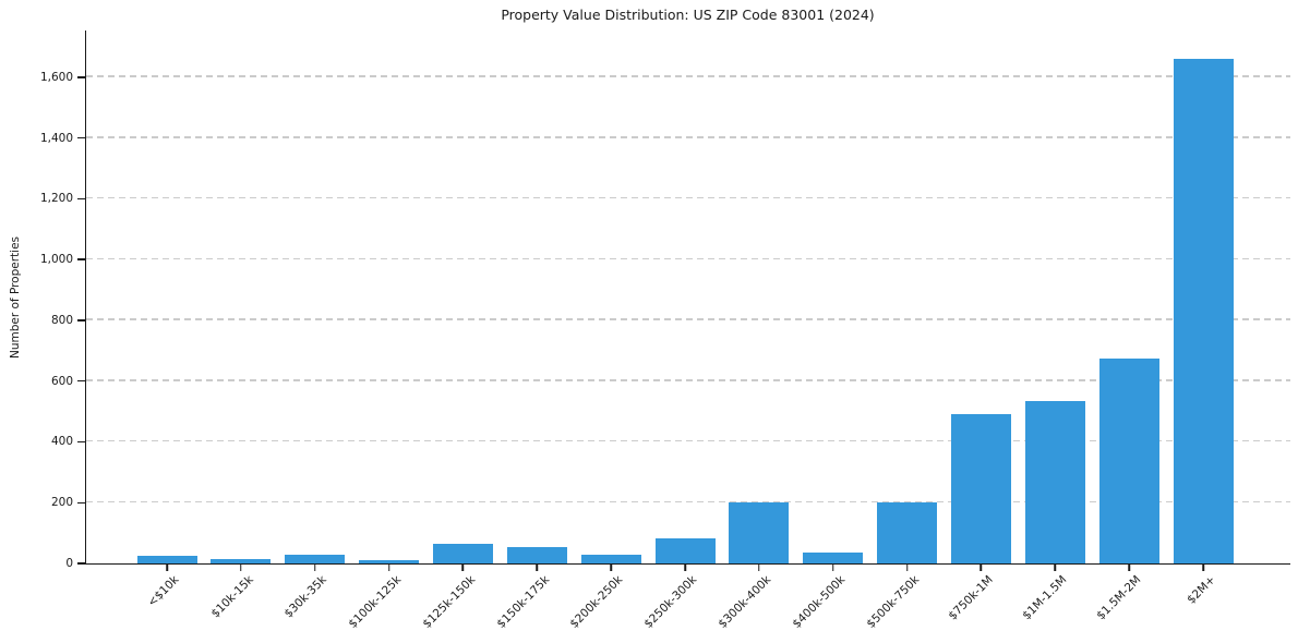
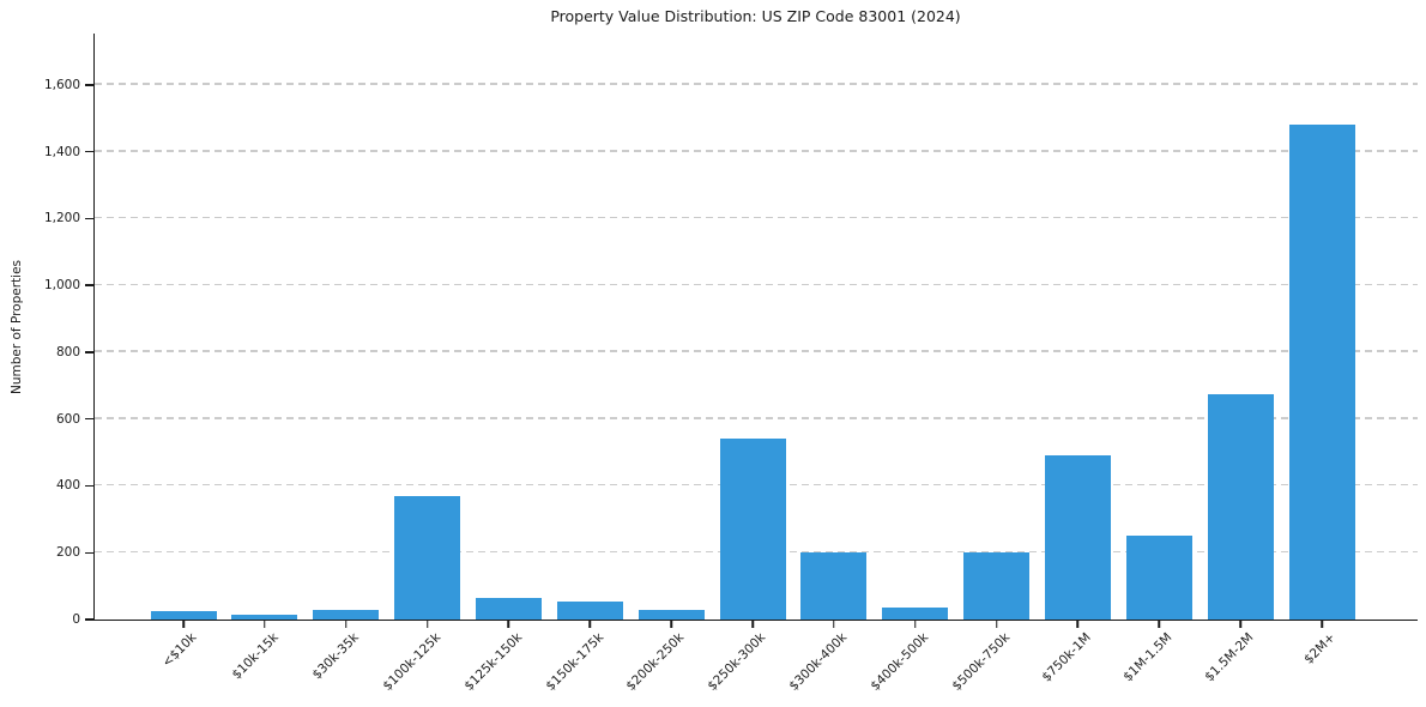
$100k-125k: 10 -> 370
$250k-300k: 80 -> 540
$1M-1.5M: 540 -> 250
$2M+: 1660 -> 1480
